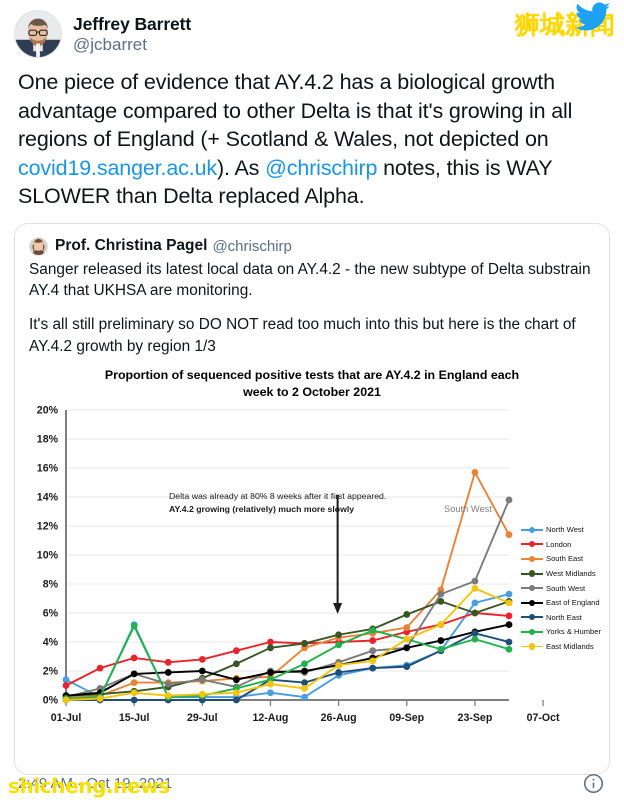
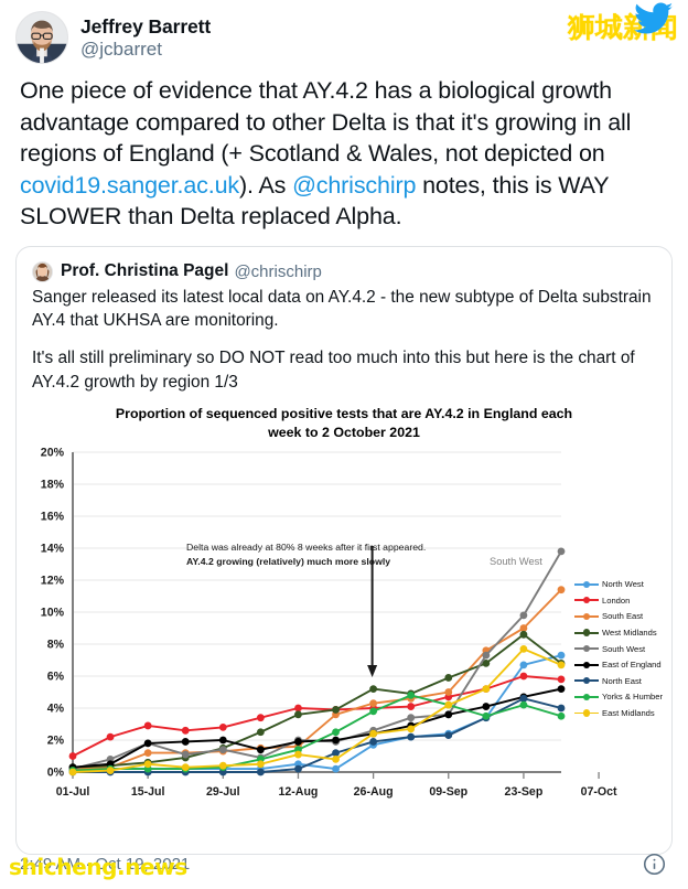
North West/01-Jul: 1.4% -> 0.2%
North West/15-Jul: 5.2% -> 0.2%
Yorks & Humber/15-Jul: 5.1% -> 0.2%
North East/12-Aug: 1.4% -> 0.2%
West Midlands/26-Aug: 4.5% -> 5.2%
South East/23-Sep: 15.7% -> 9.0%
West Midlands/23-Sep: 6.0% -> 8.6%
South West/23-Sep: 8.2% -> 9.8%
